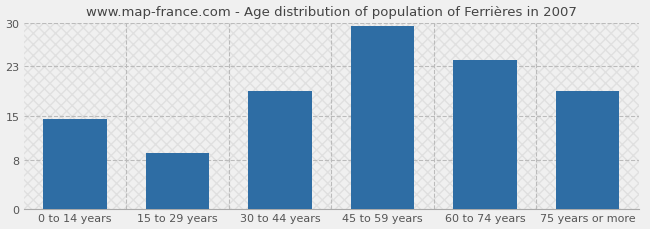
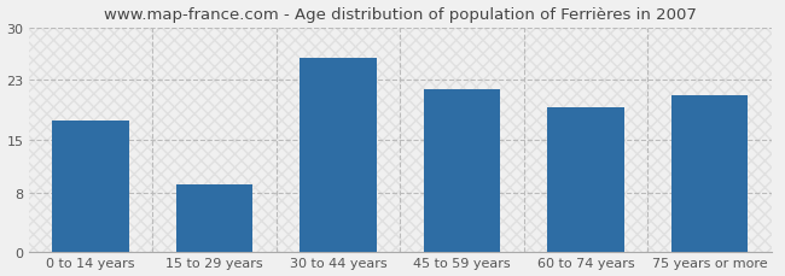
0 to 14 years: 14.5 -> 17.6
30 to 44 years: 19.0 -> 26.0
45 to 59 years: 29.5 -> 21.8
60 to 74 years: 24.0 -> 19.4
75 years or more: 19.0 -> 21.0
